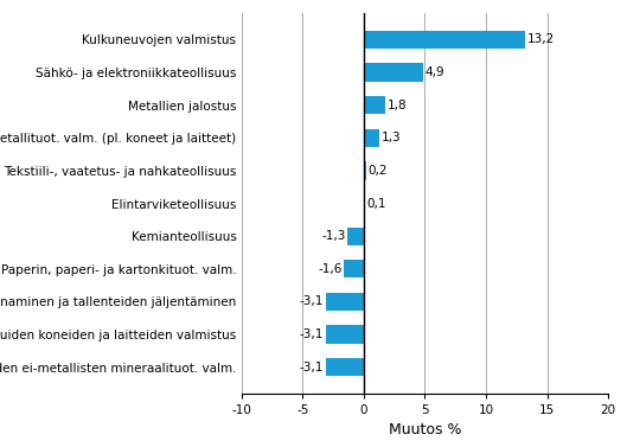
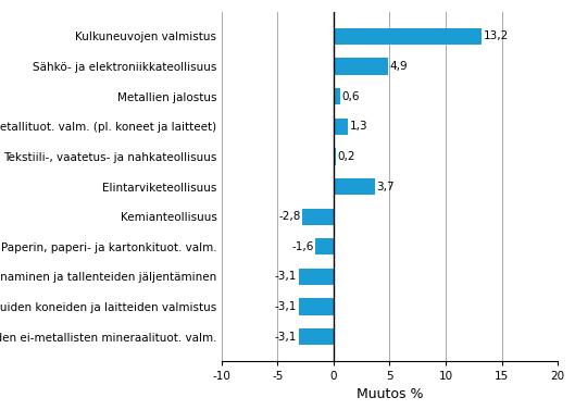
Metallien jalostus: 1,8 -> 0,6
Elintarviketeollisuus: 0,1 -> 3,7
Kemianteollisuus: -1,3 -> -2,8
